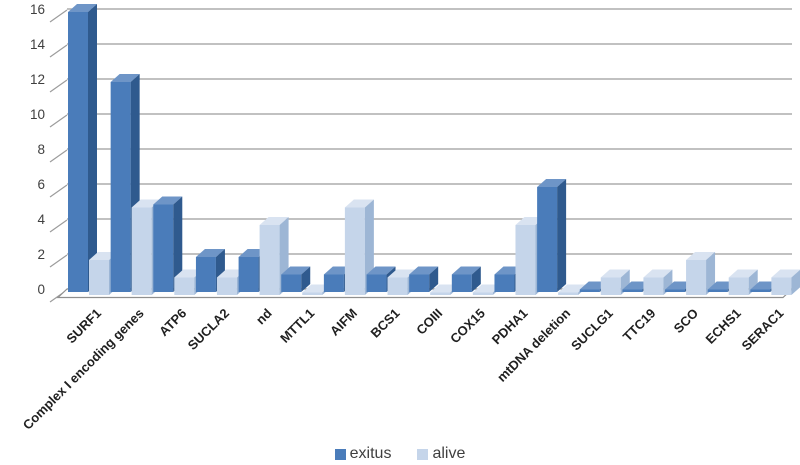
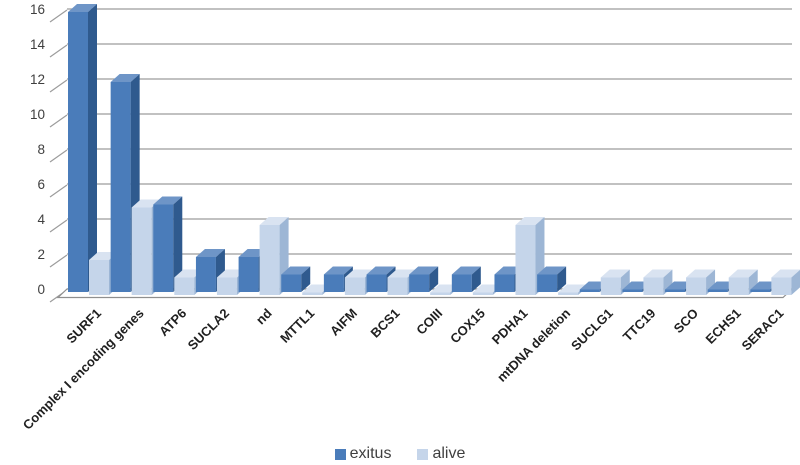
alive/AIFM: 5 -> 1
exitus/mtDNA deletion: 6 -> 1
alive/SCO: 2 -> 1
